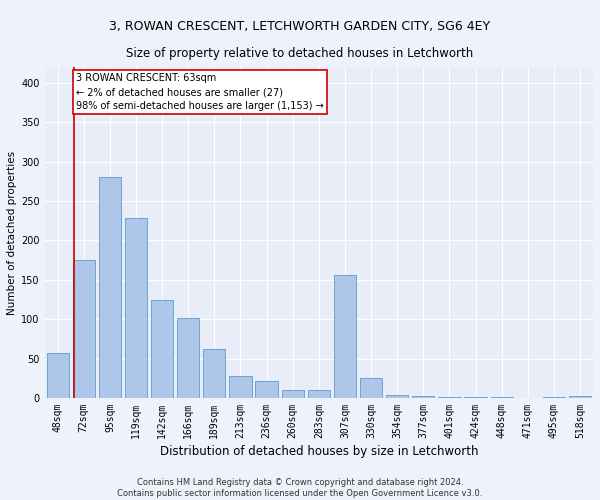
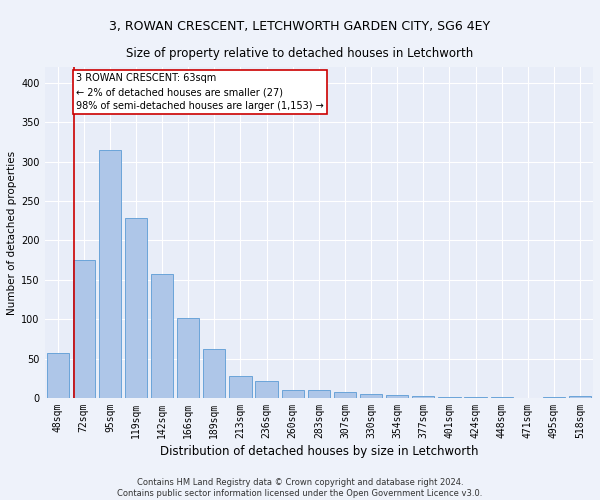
95sqm: 280 -> 315
142sqm: 124 -> 157
307sqm: 156 -> 8
330sqm: 26 -> 5
